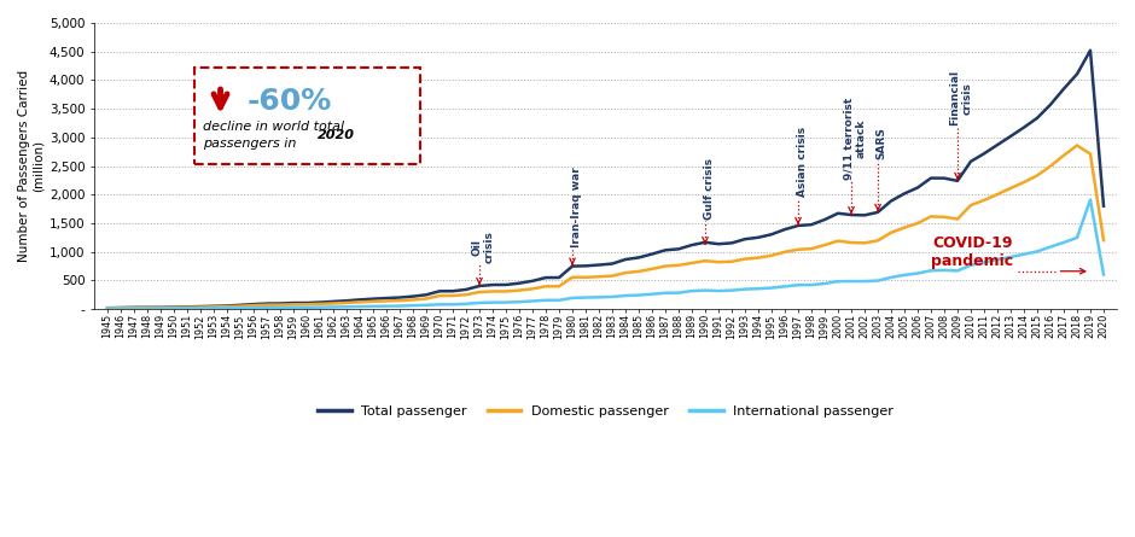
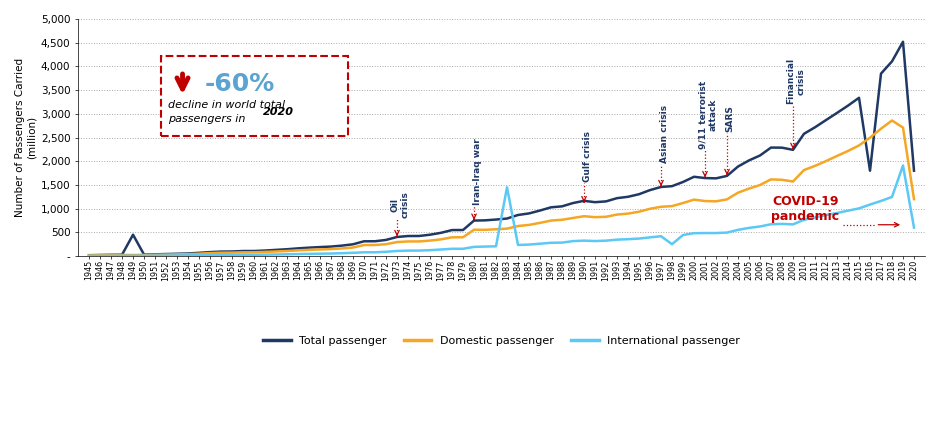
Total passenger/1949: 30 -> 450
International passenger/1983: 210 -> 1,450
International passenger/1998: 420 -> 250
Total passenger/2016: 3,570 -> 1,800
